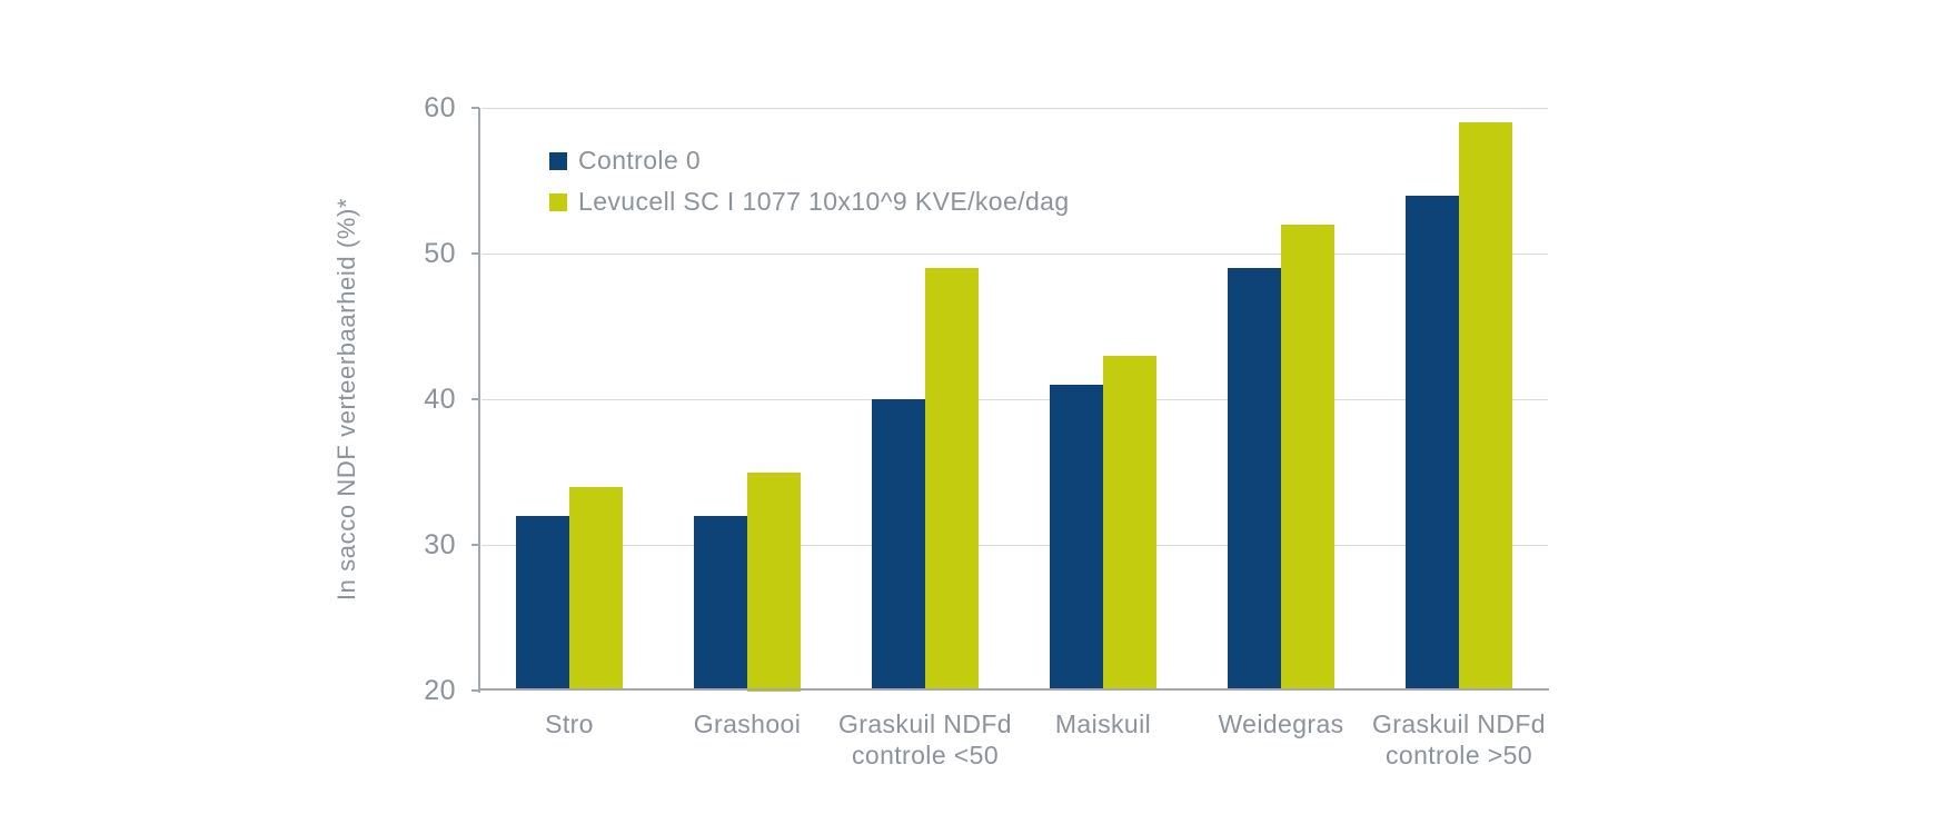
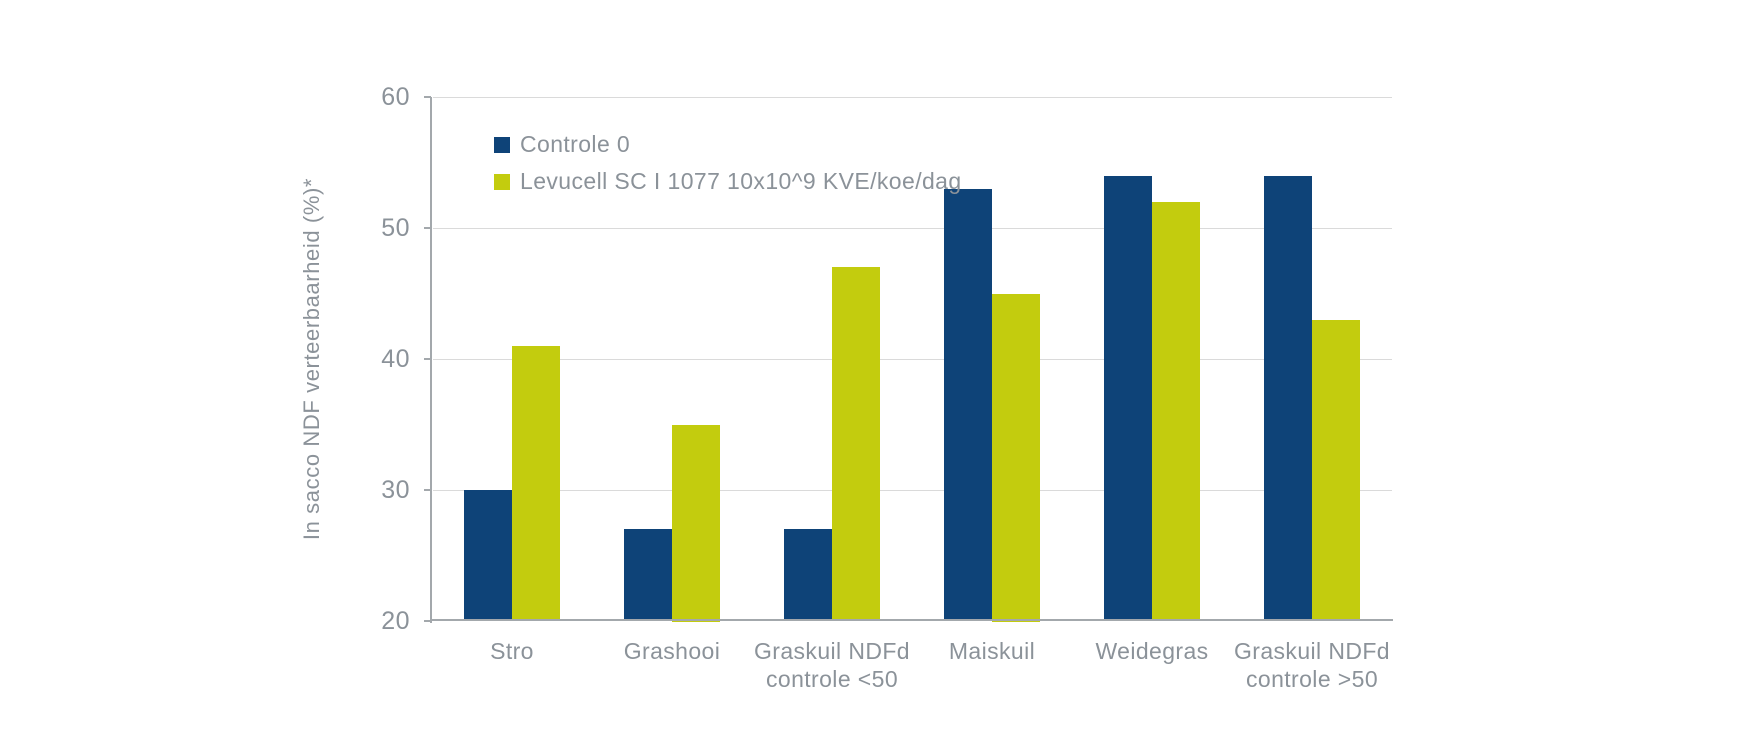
Controle 0/Stro: 32 -> 30
Levucell SC I 1077 10x10^9 KVE/koe/dag/Stro: 34 -> 41
Controle 0/Grashooi: 32 -> 27
Controle 0/Graskuil NDFd controle <50: 40 -> 27
Levucell SC I 1077 10x10^9 KVE/koe/dag/Graskuil NDFd controle <50: 49 -> 47
Controle 0/Maiskuil: 41 -> 53
Levucell SC I 1077 10x10^9 KVE/koe/dag/Maiskuil: 43 -> 45
Controle 0/Weidegras: 49 -> 54
Levucell SC I 1077 10x10^9 KVE/koe/dag/Graskuil NDFd controle >50: 59 -> 43
